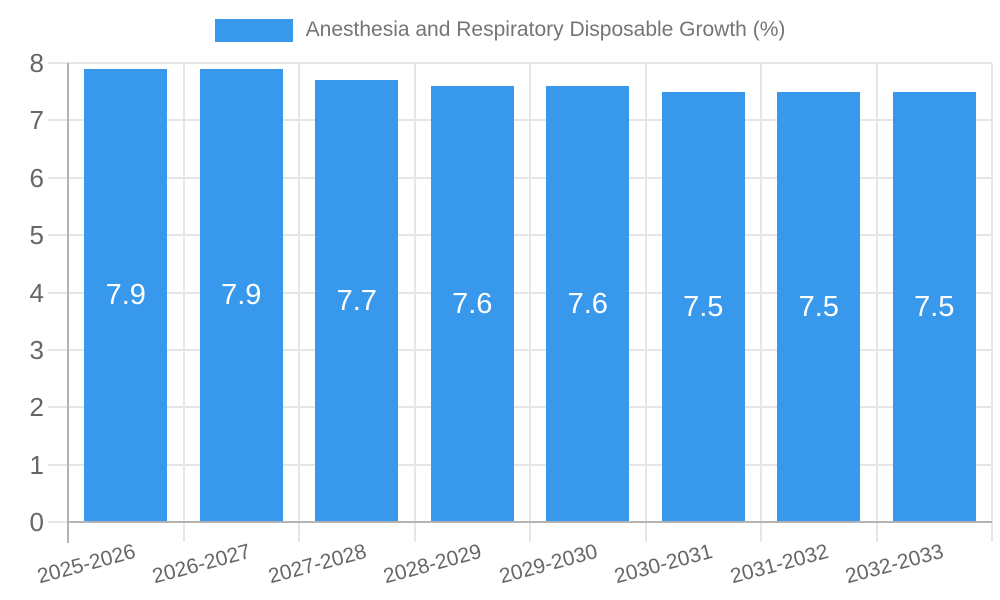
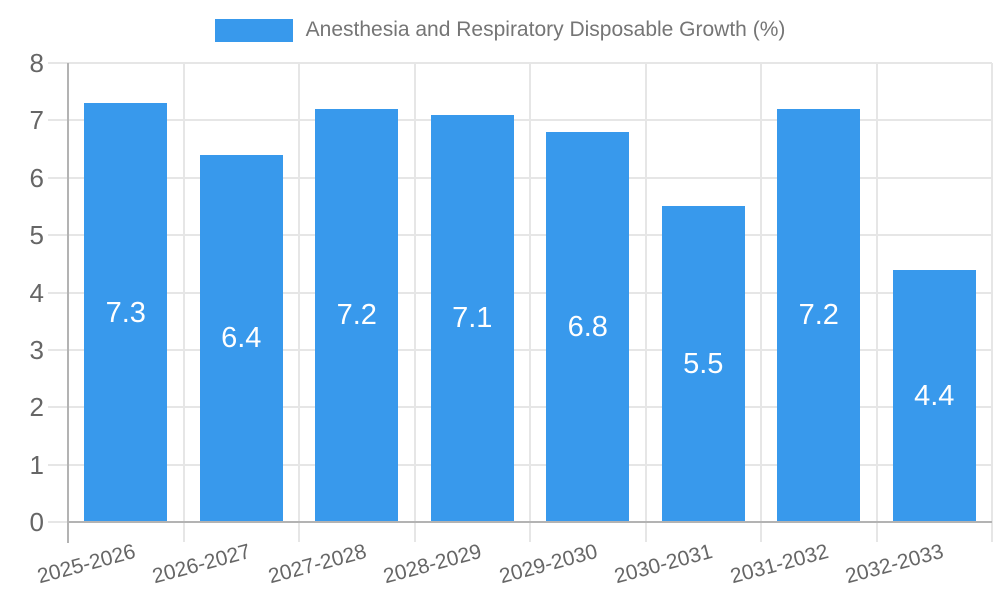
2025-2026: 7.9 -> 7.3
2026-2027: 7.9 -> 6.4
2027-2028: 7.7 -> 7.2
2028-2029: 7.6 -> 7.1
2029-2030: 7.6 -> 6.8
2030-2031: 7.5 -> 5.5
2031-2032: 7.5 -> 7.2
2032-2033: 7.5 -> 4.4
